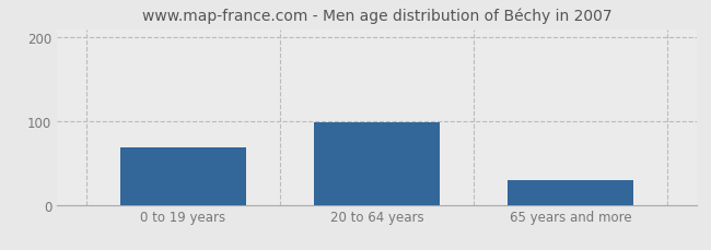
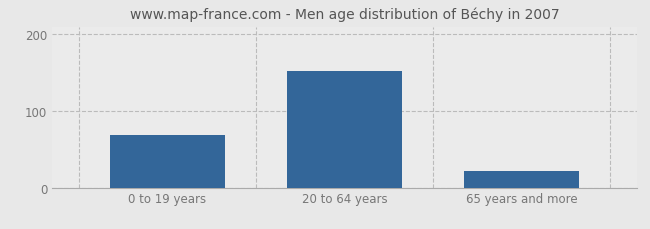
20 to 64 years: 98 -> 152
65 years and more: 30 -> 22
